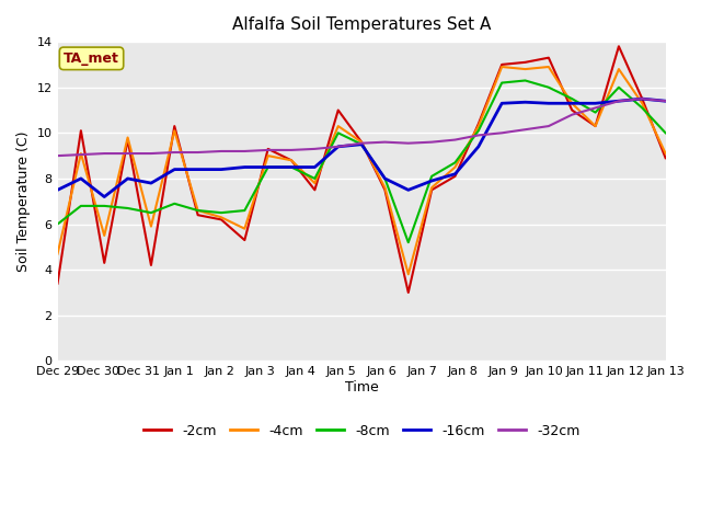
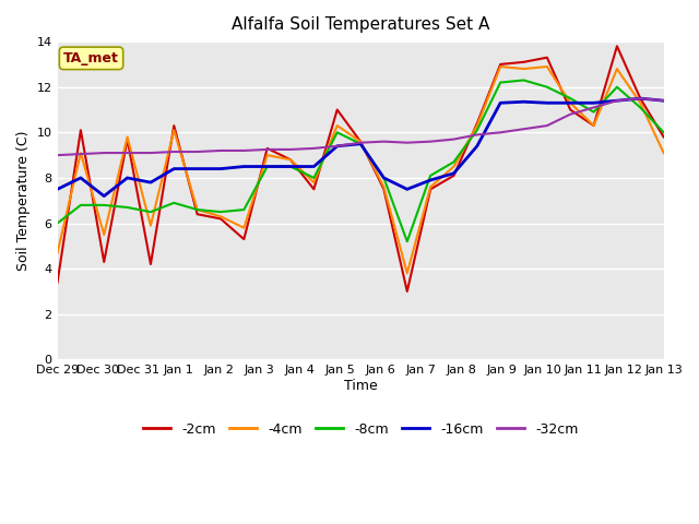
-2cm/Jan 13: 8.9 -> 9.8
